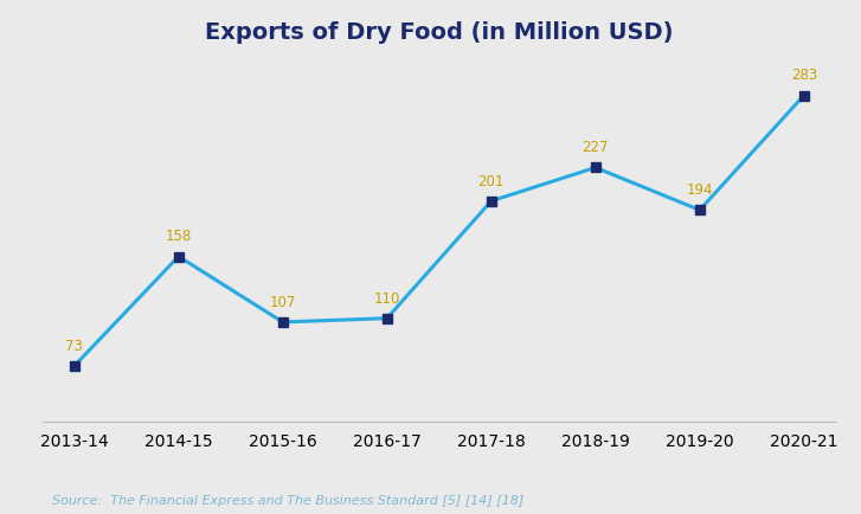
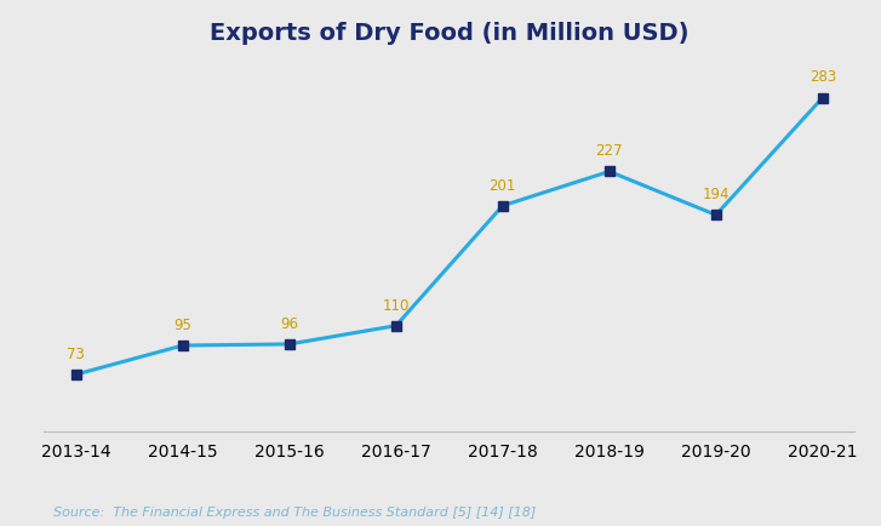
2014-15: 158 -> 95
2015-16: 107 -> 96
